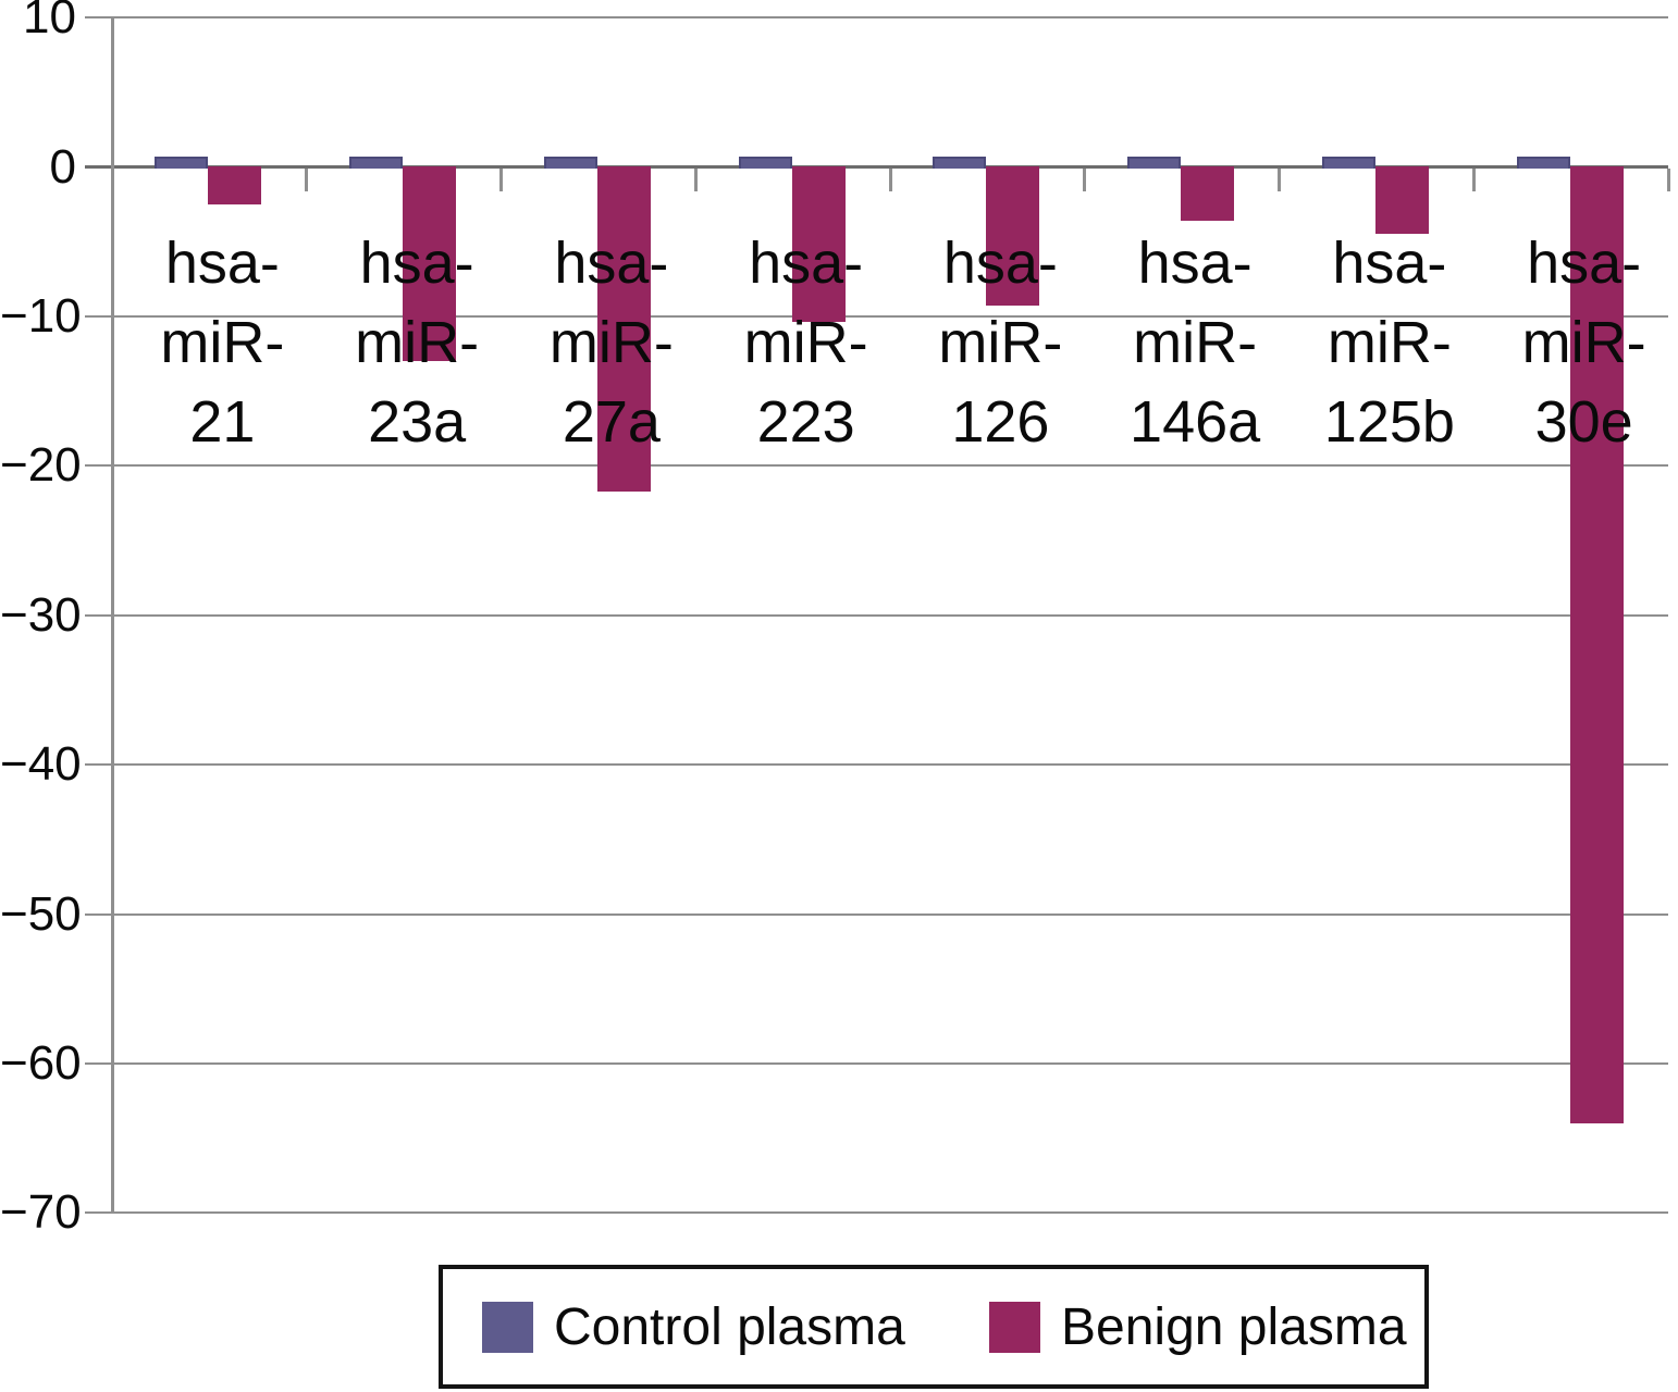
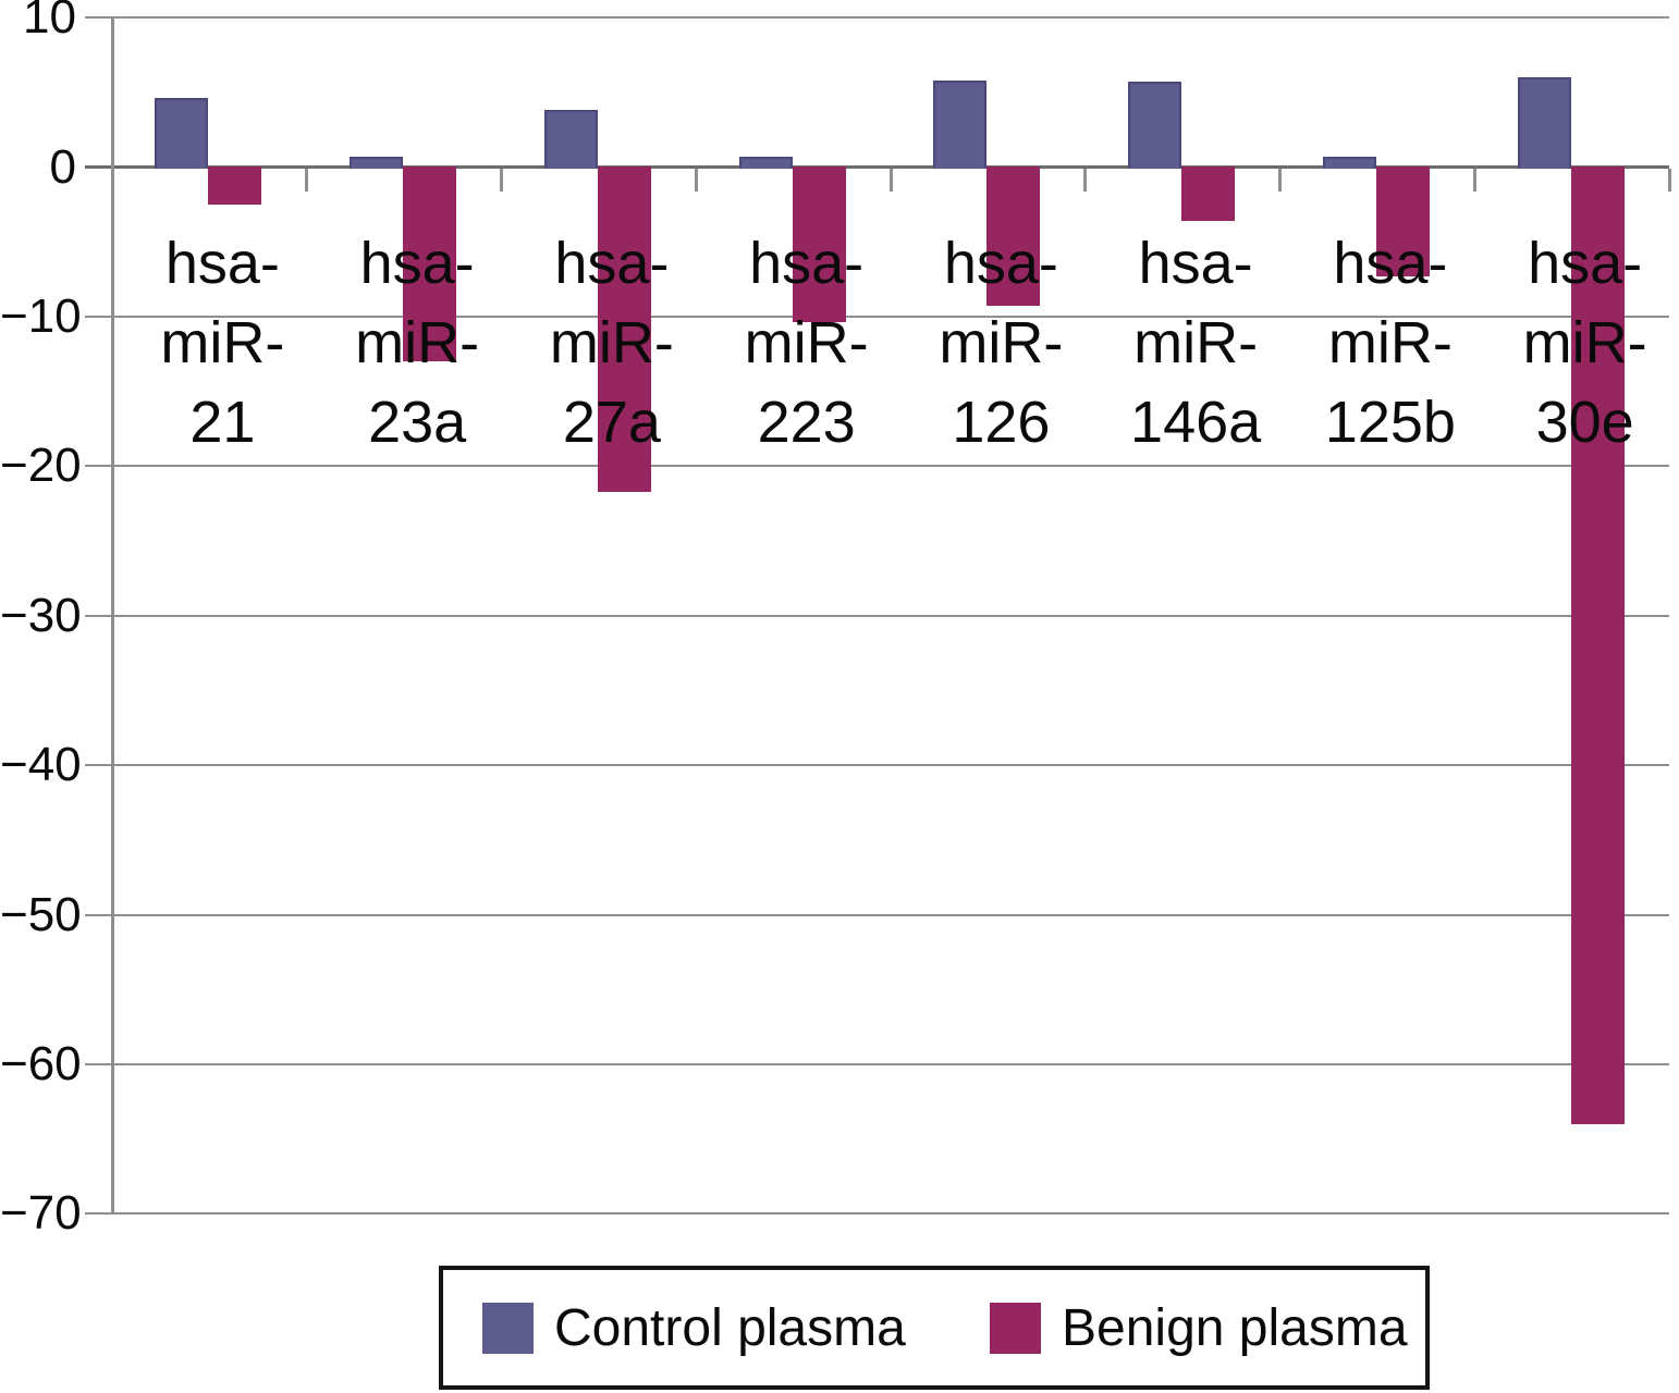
Control plasma/hsa-miR-21: 0.7 -> 4.6
Control plasma/hsa-miR-27a: 0.7 -> 3.8
Control plasma/hsa-miR-126: 0.7 -> 5.8
Control plasma/hsa-miR-146a: 0.7 -> 5.7
Benign plasma/hsa-miR-125b: -4.5 -> -7.3
Control plasma/hsa-miR-30e: 0.7 -> 6.0
